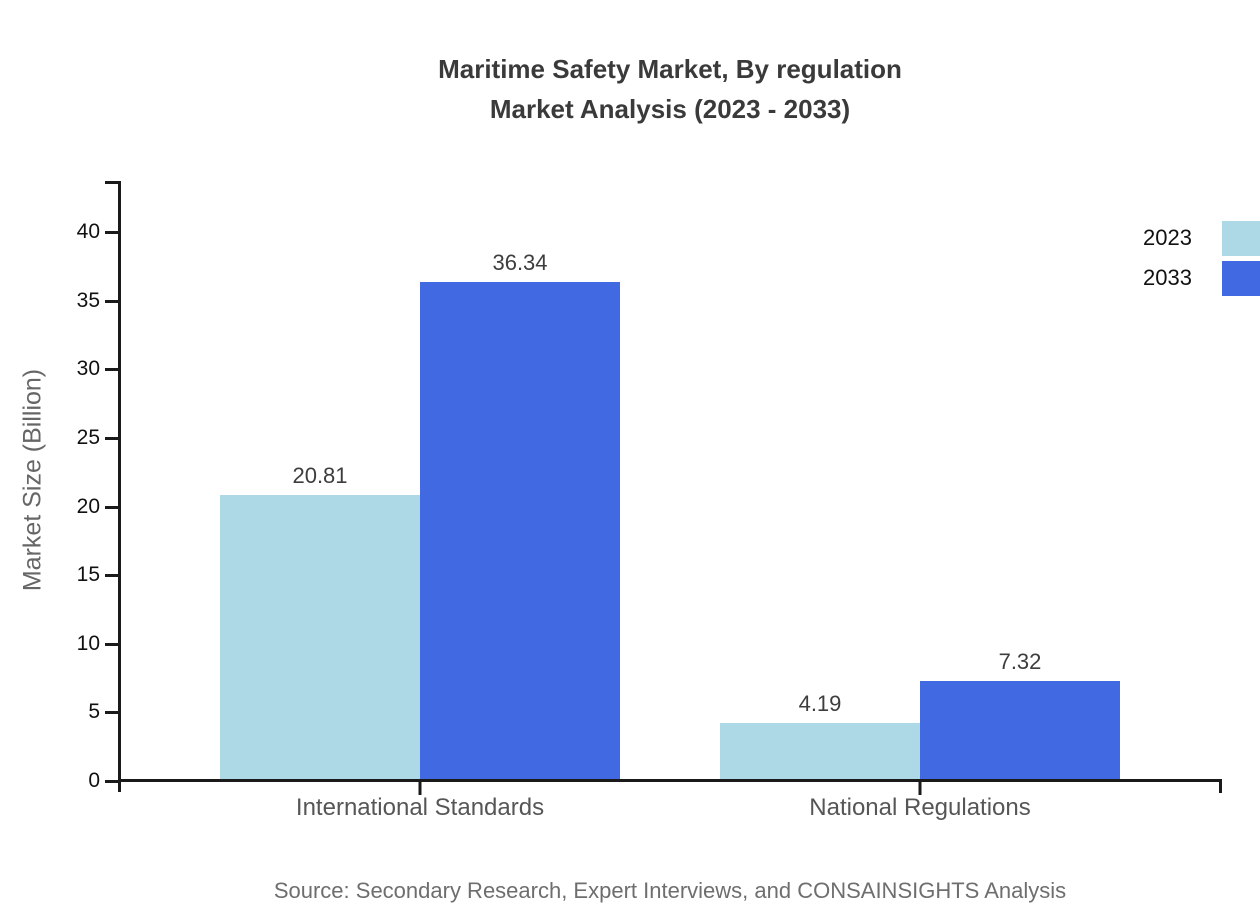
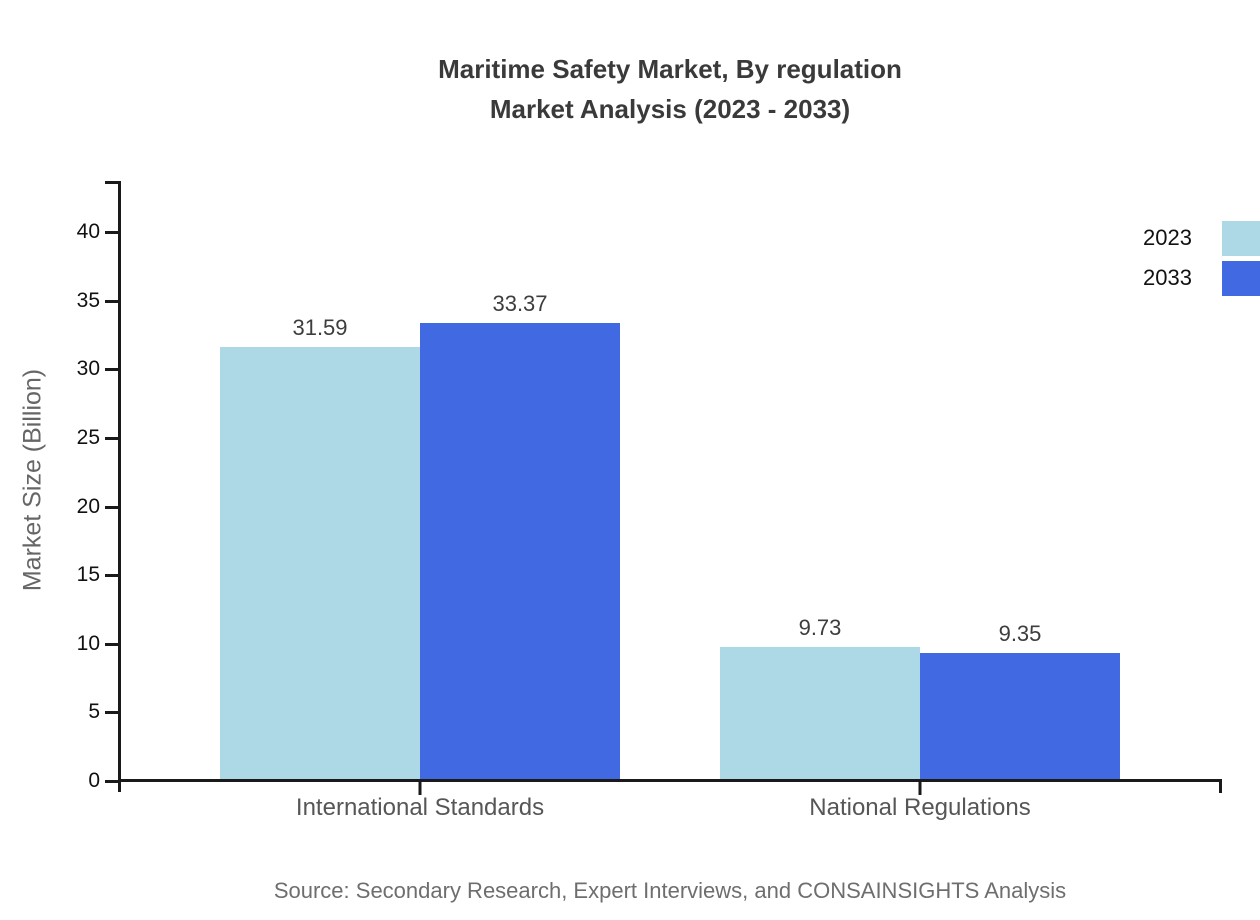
2023/International Standards: 20.81 -> 31.59
2033/International Standards: 36.34 -> 33.37
2023/National Regulations: 4.19 -> 9.73
2033/National Regulations: 7.32 -> 9.35
